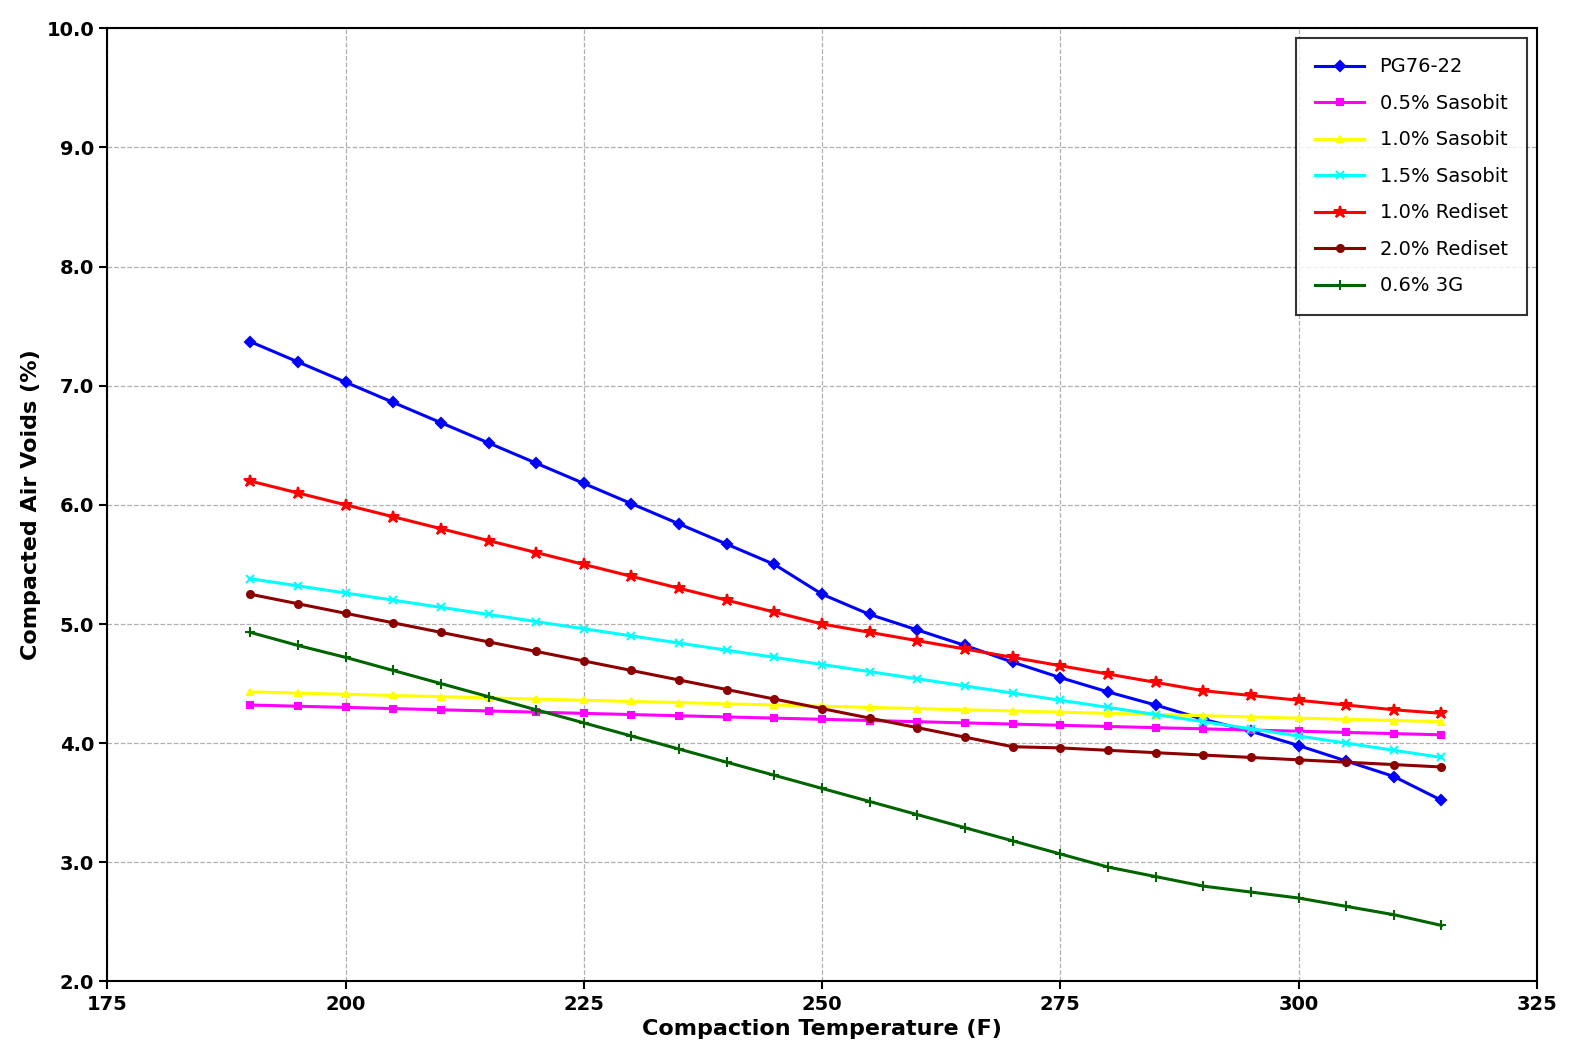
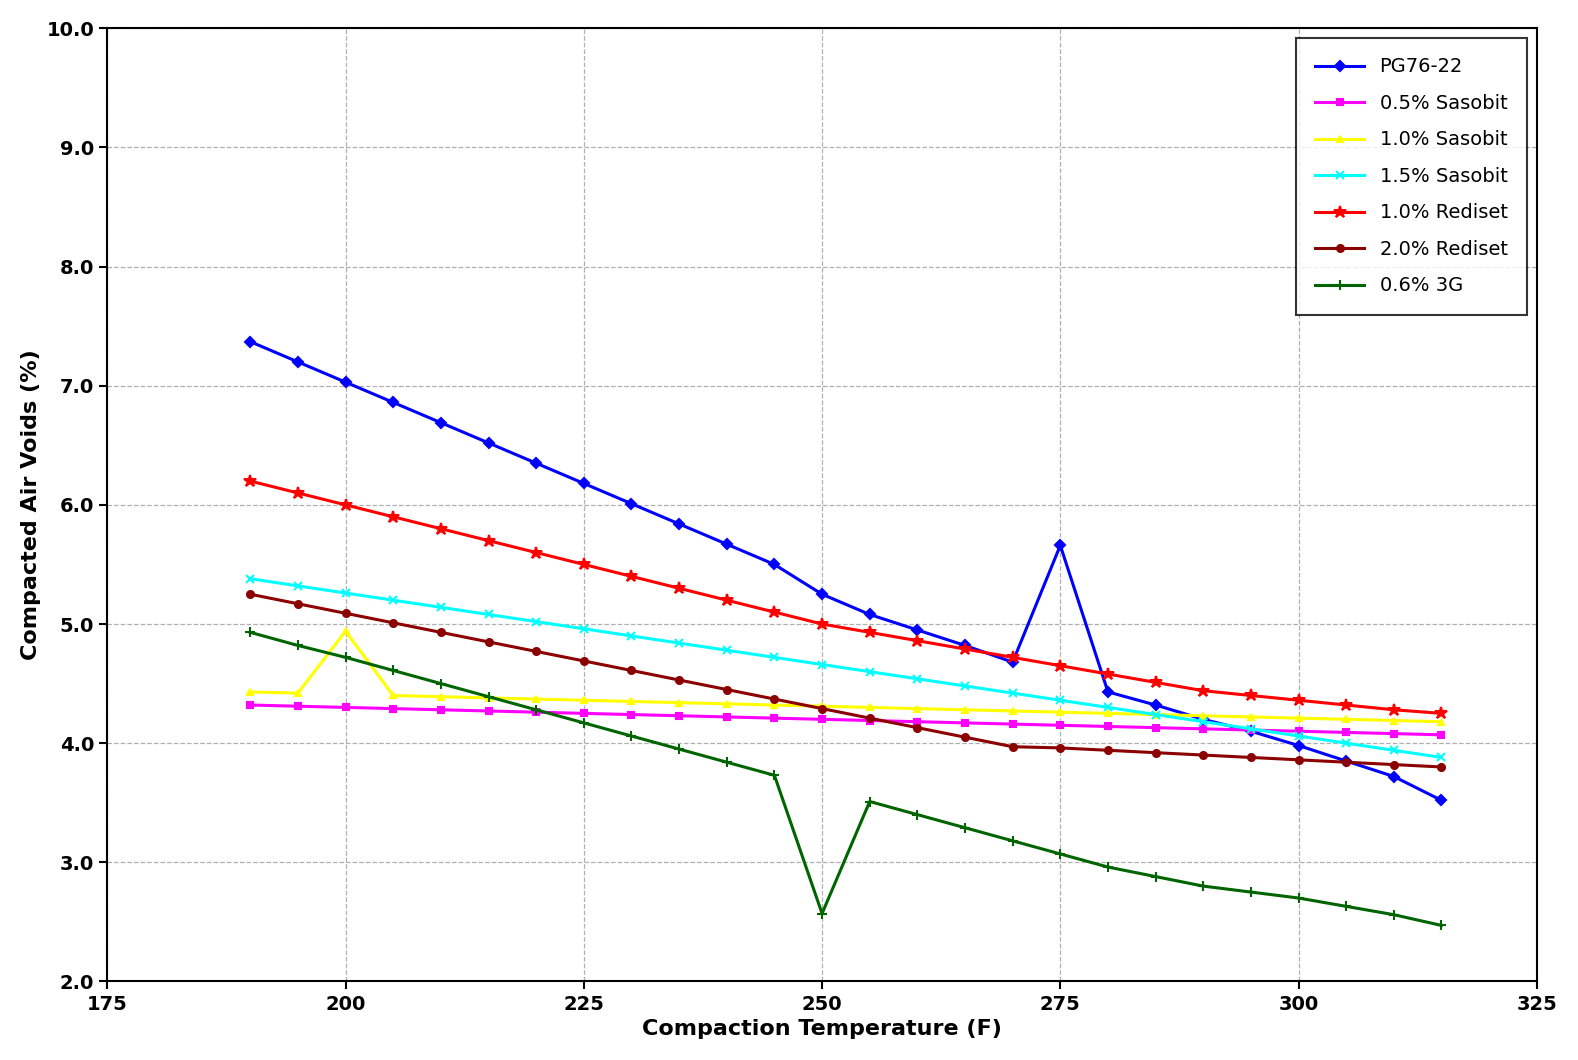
1.0% Sasobit/200: 4.41 -> 4.94
0.6% 3G/250: 3.62 -> 2.57
PG76-22/275: 4.55 -> 5.66
